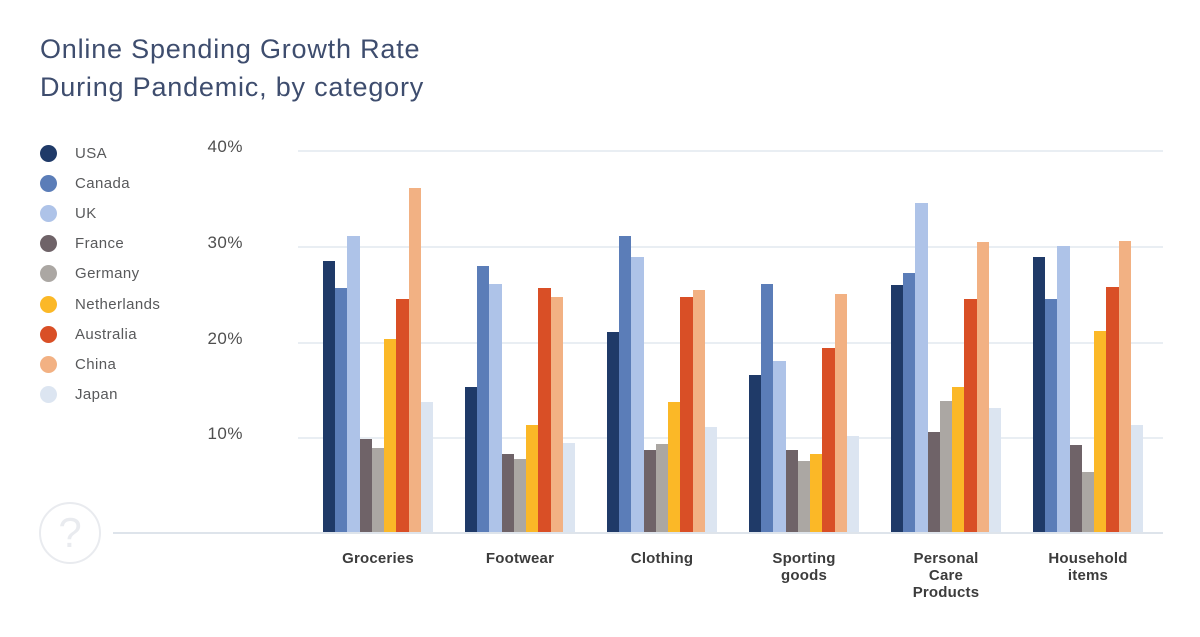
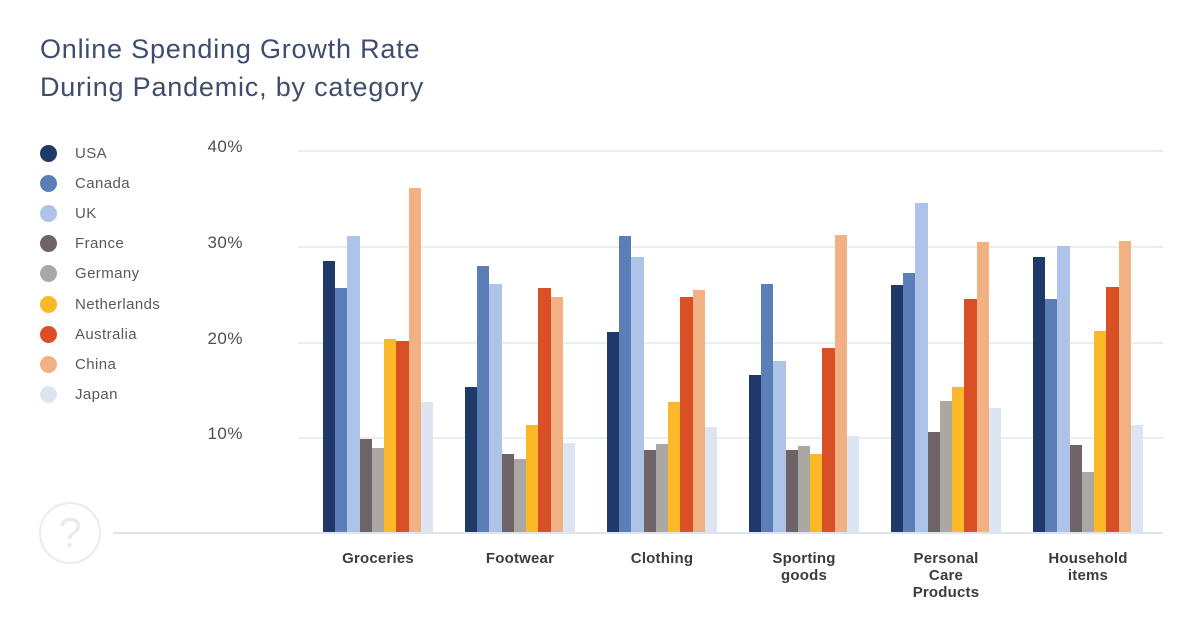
Australia/Groceries: 24% -> 20%
Germany/Sporting goods: 7% -> 9%
China/Sporting goods: 25% -> 31%
